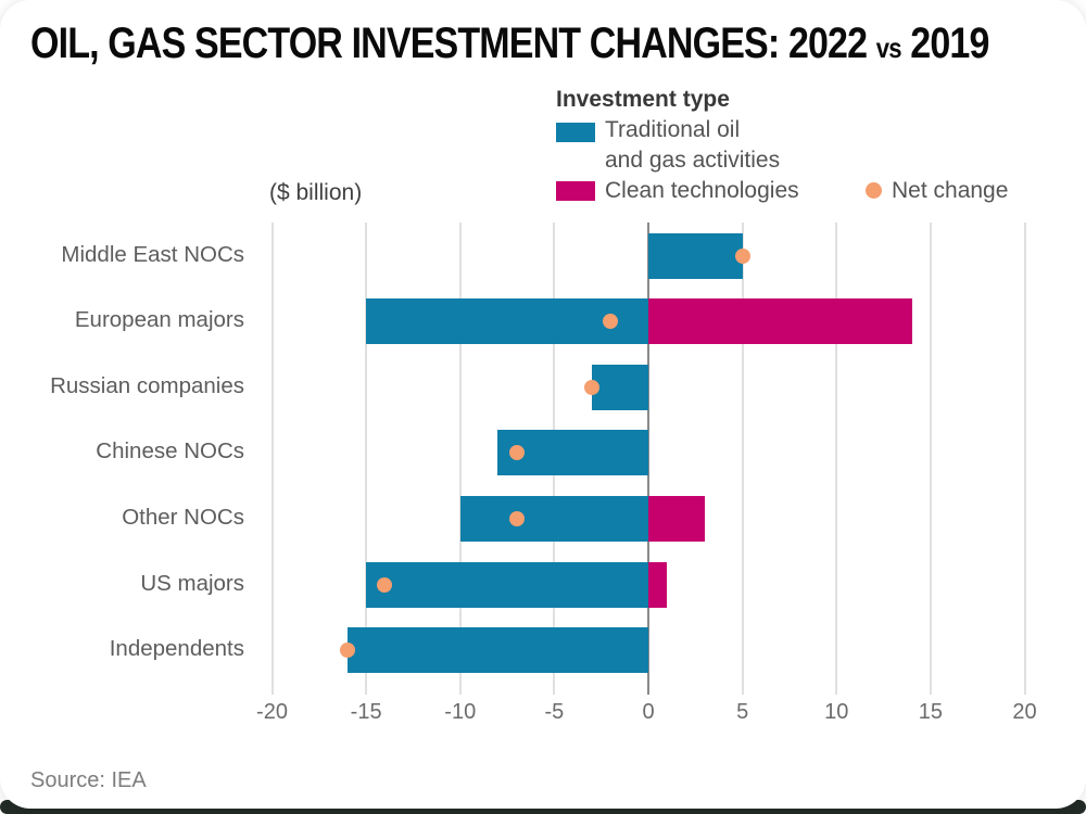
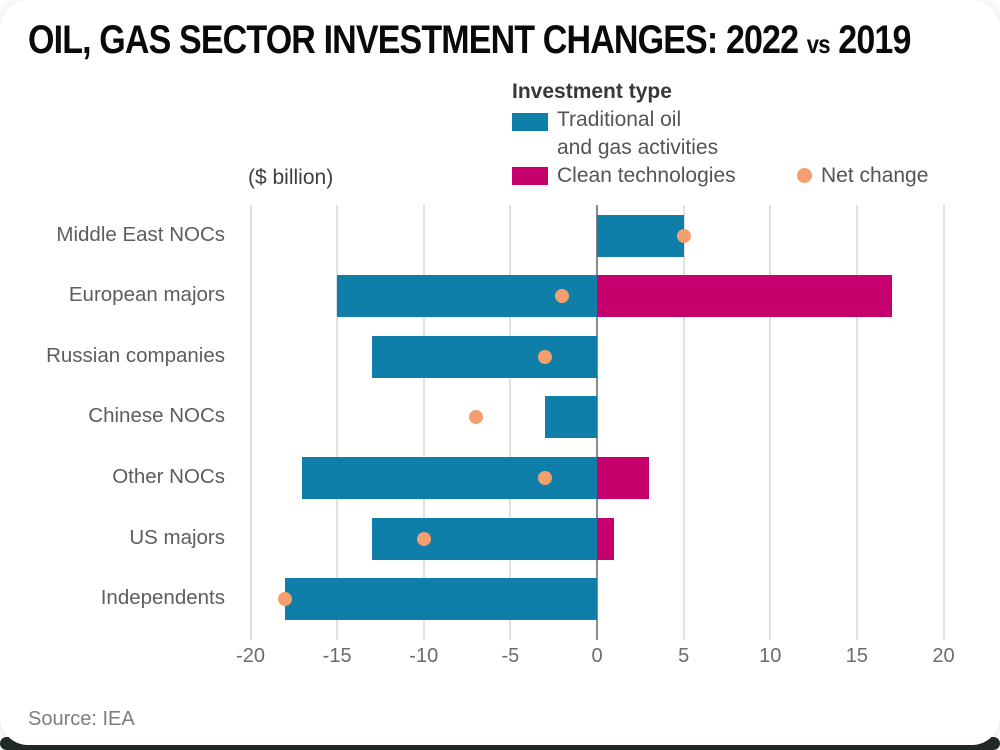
Clean technologies/European majors: 14 -> 17
Traditional oil and gas activities/Russian companies: -3 -> -13
Traditional oil and gas activities/Chinese NOCs: -8 -> -3
Traditional oil and gas activities/Other NOCs: -10 -> -17
Net change/Other NOCs: -7 -> -3
Traditional oil and gas activities/US majors: -15 -> -13
Net change/US majors: -14 -> -10
Traditional oil and gas activities/Independents: -16 -> -18
Net change/Independents: -16 -> -18
